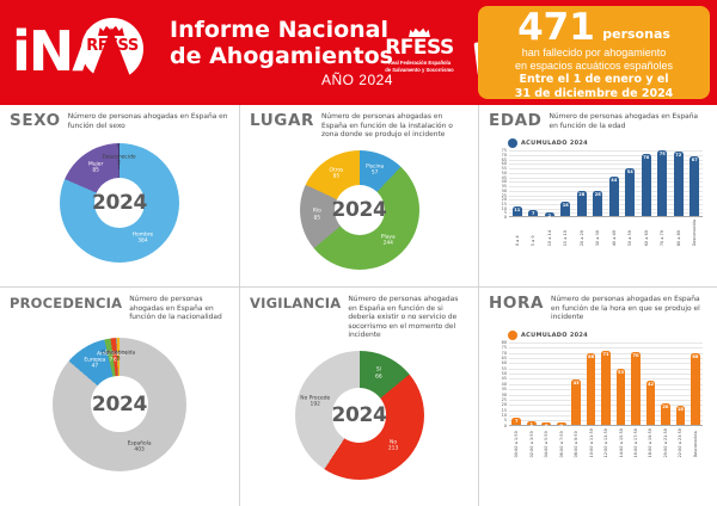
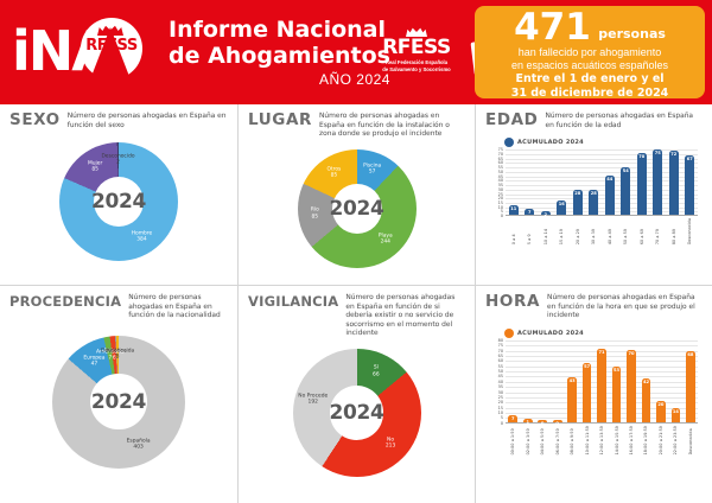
HORA/10:00 a 11:59: 68 -> 57
HORA/22:00 a 23:59: 18 -> 14
